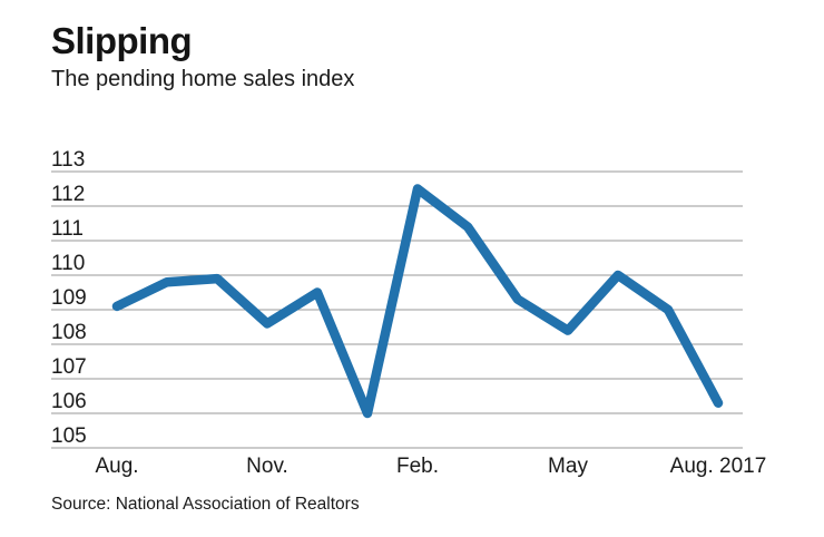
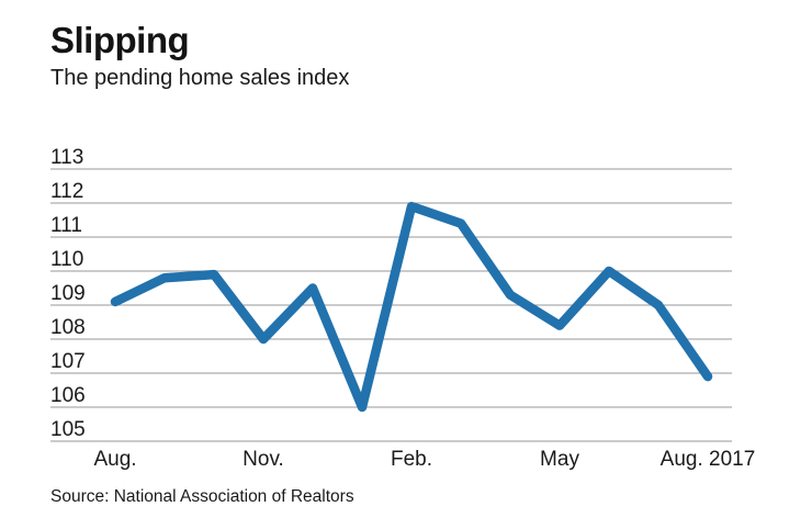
Nov.: 108.6 -> 108.0
Feb.: 112.5 -> 111.9
Aug. 2017: 106.3 -> 106.9
